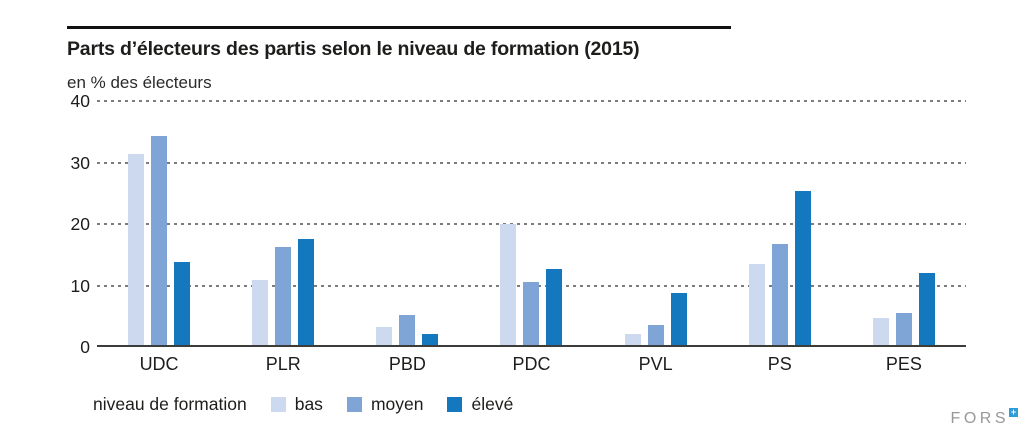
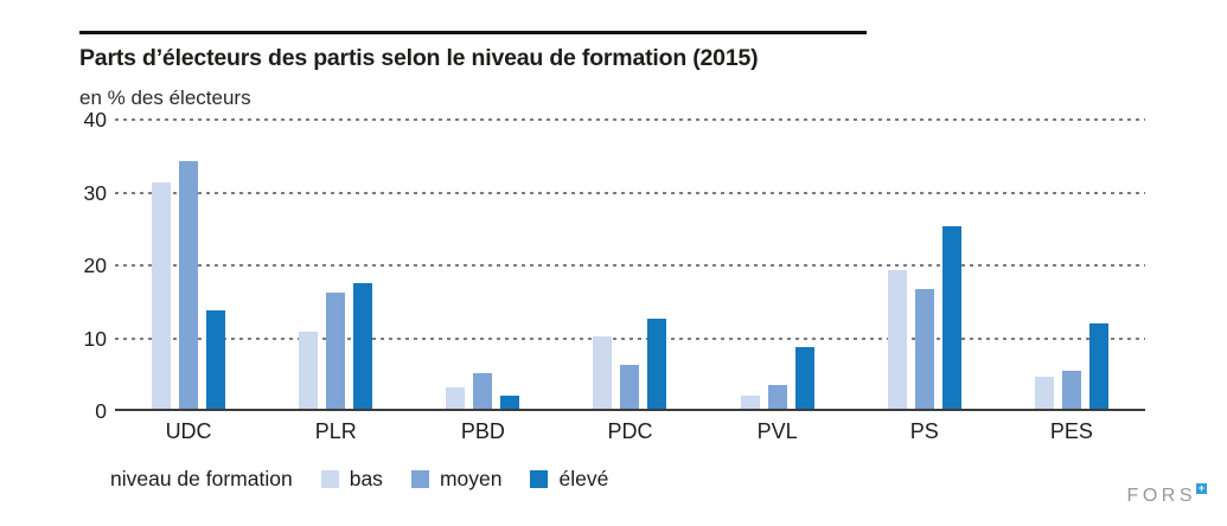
bas/PDC: 20 -> 10
moyen/PDC: 10 -> 6
bas/PS: 13 -> 19
